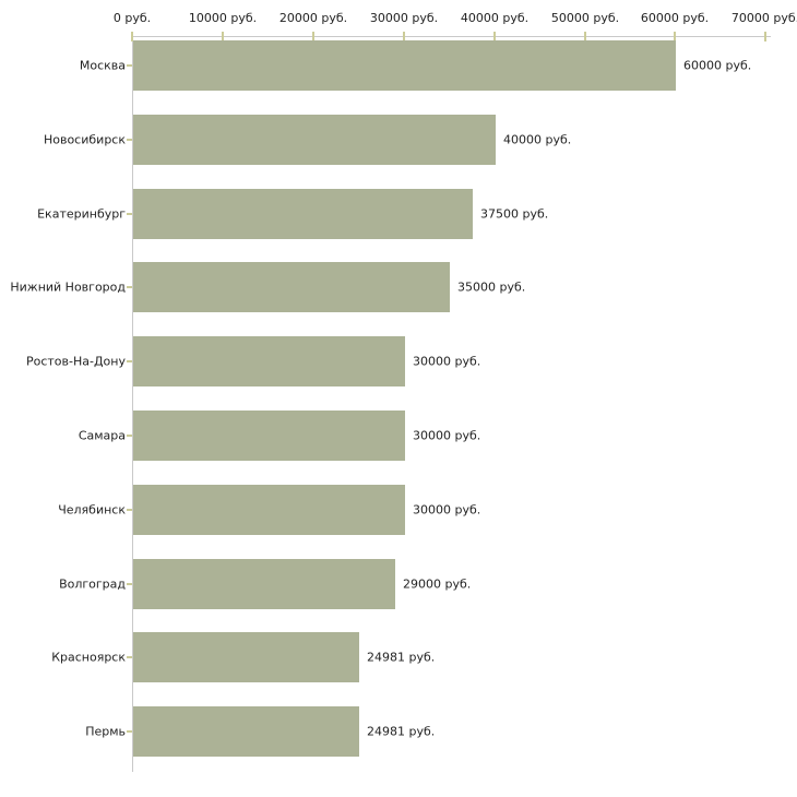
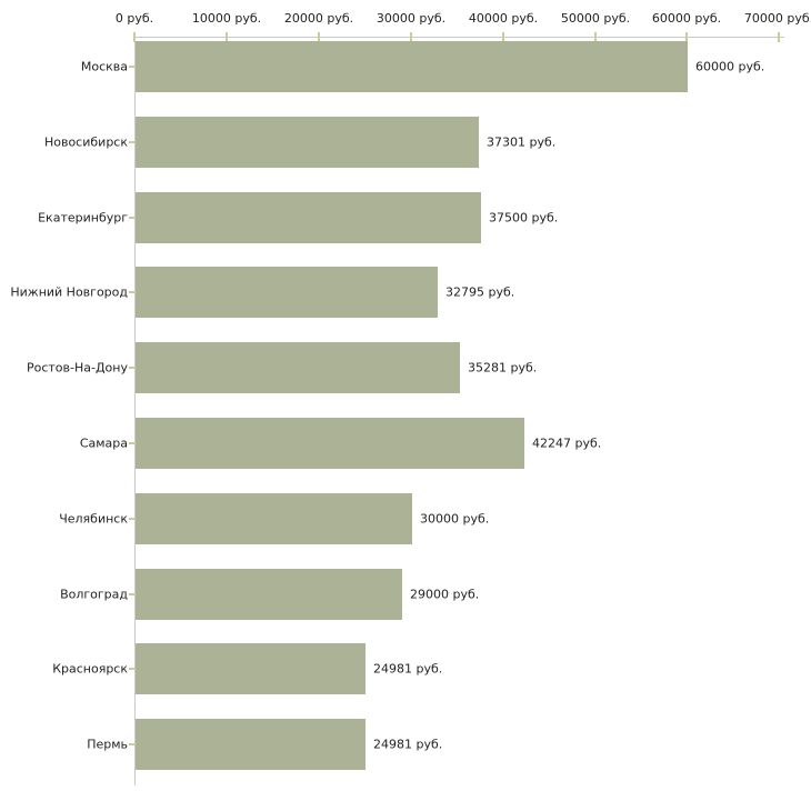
Новосибирск: 40000 -> 37301
Нижний Новгород: 35000 -> 32795
Ростов-На-Дону: 30000 -> 35281
Самара: 30000 -> 42247
